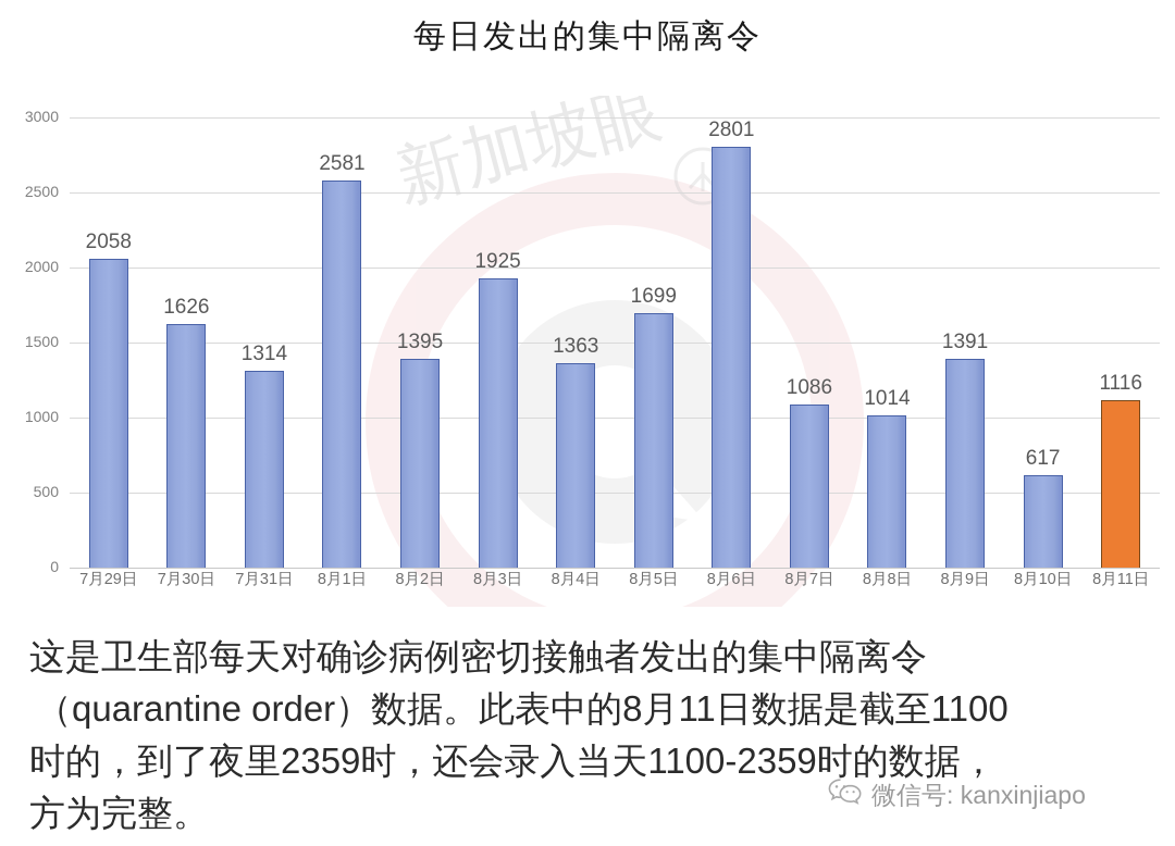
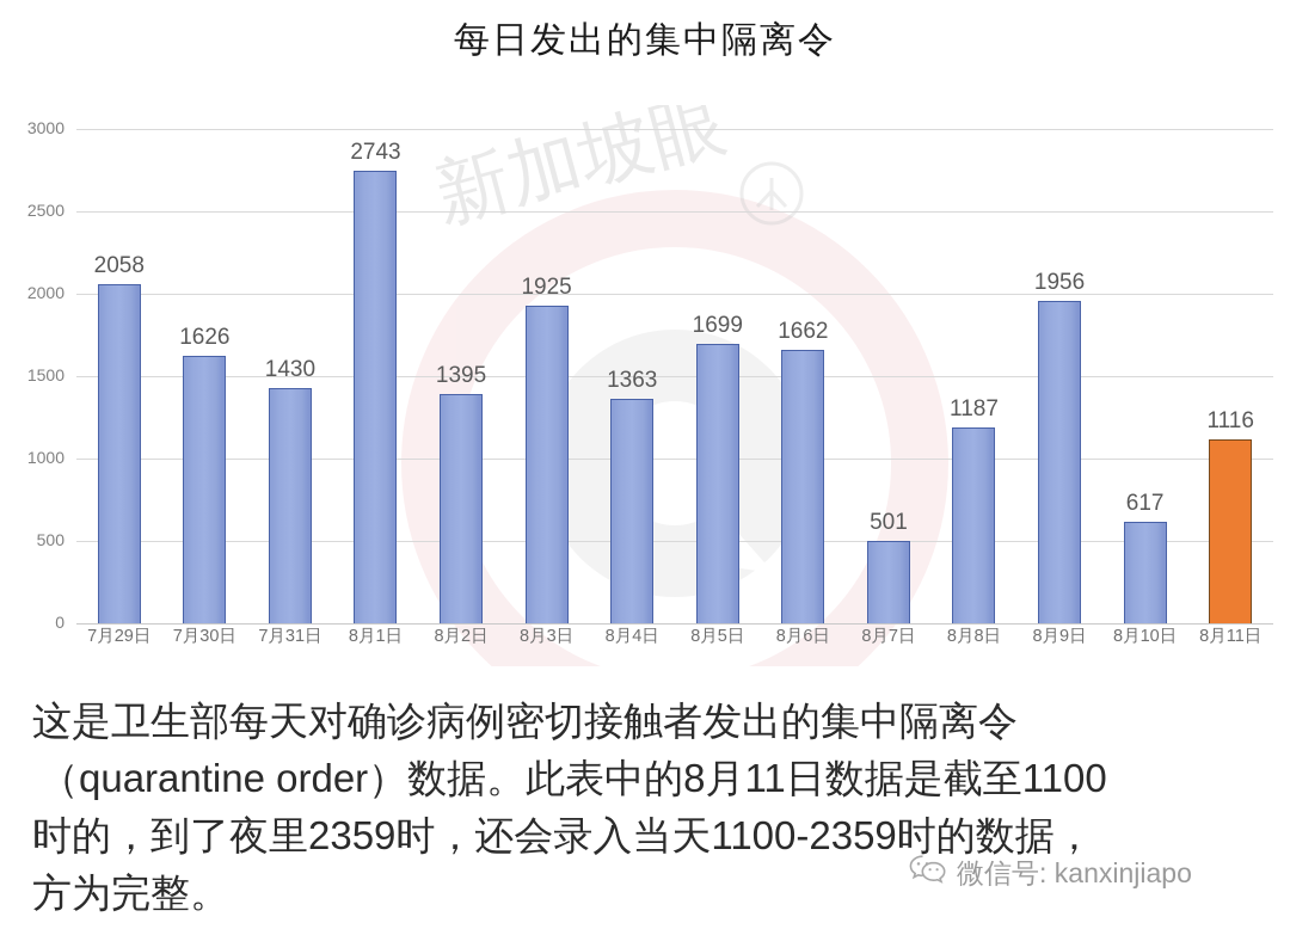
7月31日: 1314 -> 1430
8月1日: 2581 -> 2743
8月6日: 2801 -> 1662
8月7日: 1086 -> 501
8月8日: 1014 -> 1187
8月9日: 1391 -> 1956
